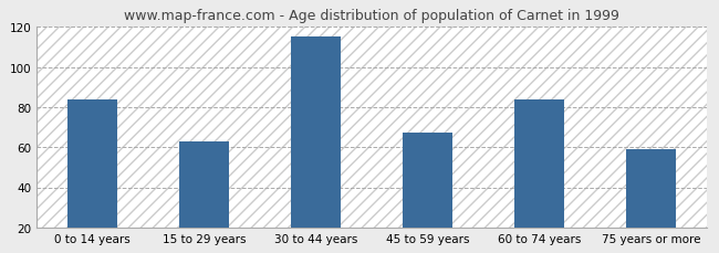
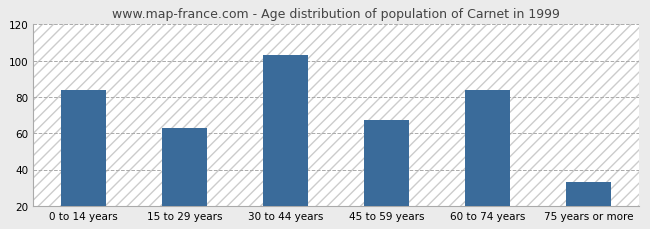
30 to 44 years: 115 -> 103
75 years or more: 59 -> 33
